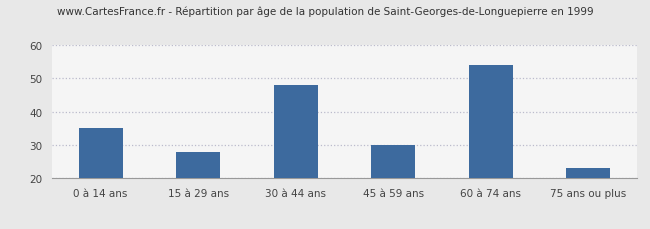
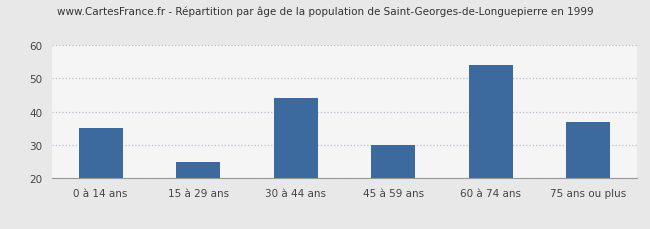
15 à 29 ans: 28 -> 25
30 à 44 ans: 48 -> 44
75 ans ou plus: 23 -> 37
